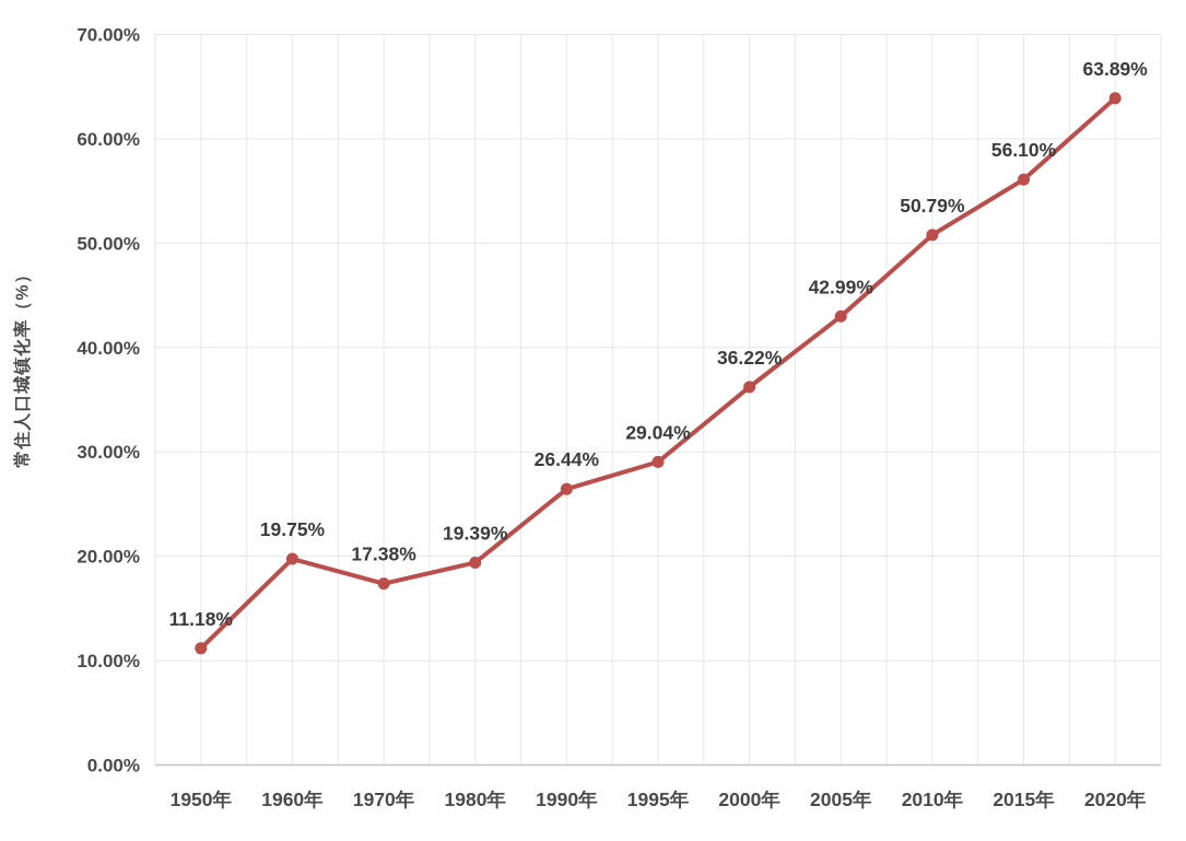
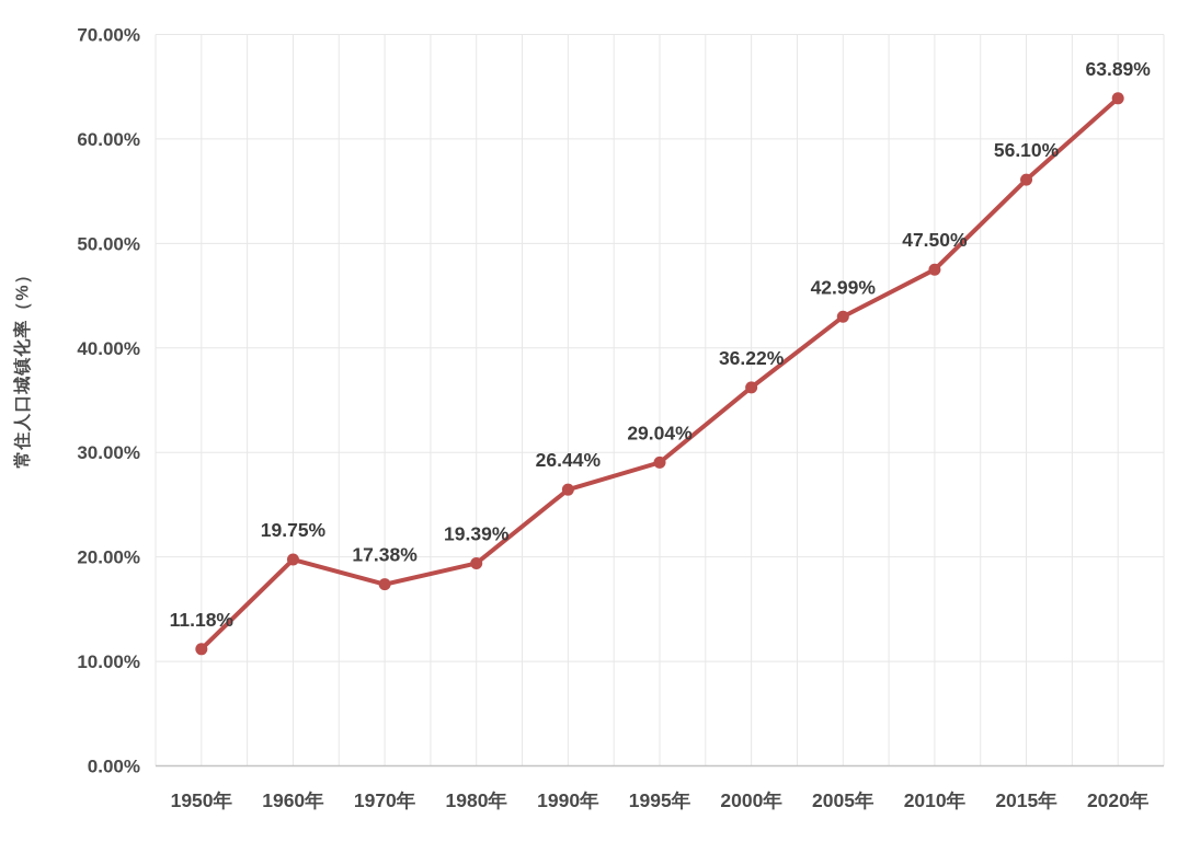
2010年: 50.79% -> 47.50%
